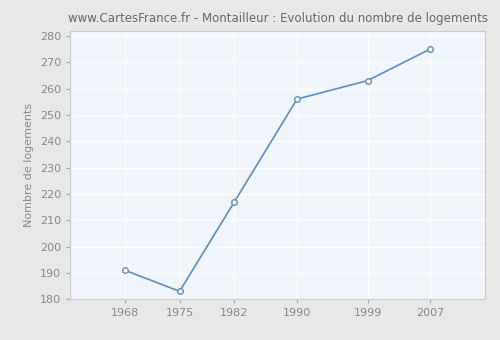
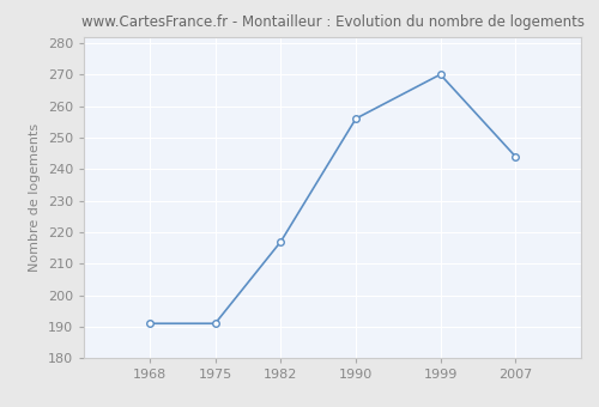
1975: 183 -> 191
1999: 263 -> 270
2007: 275 -> 244
